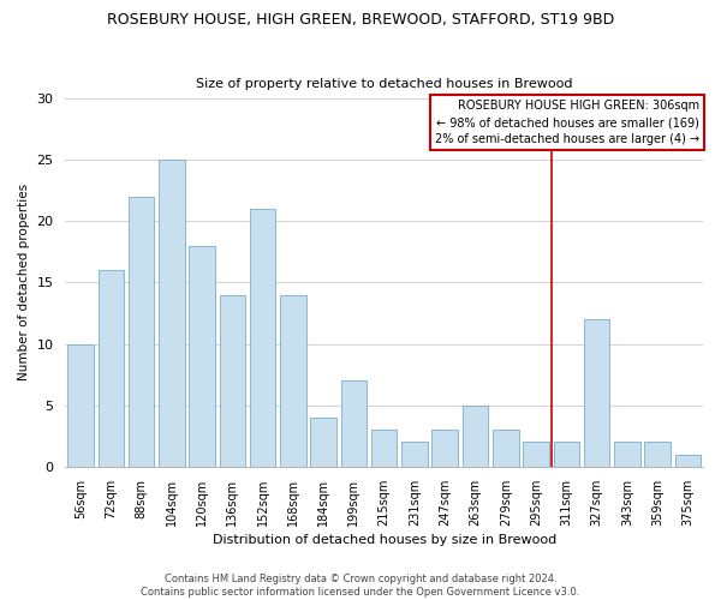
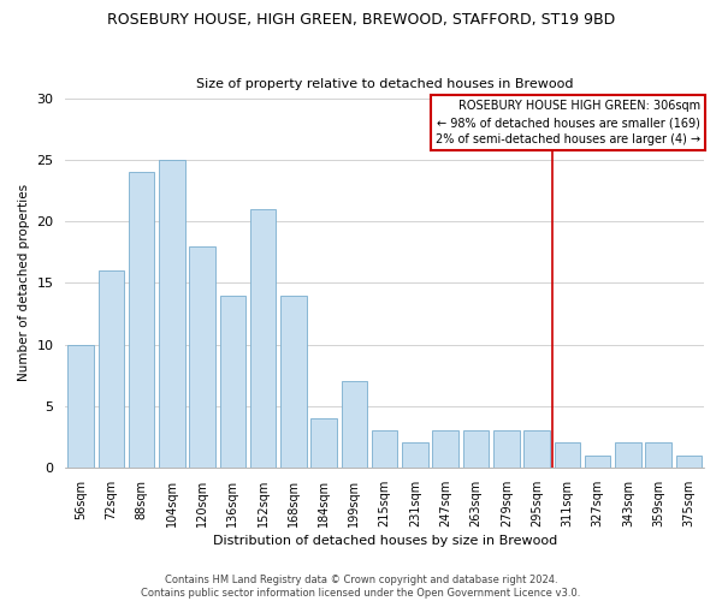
88sqm: 22 -> 24
263sqm: 5 -> 3
295sqm: 2 -> 3
327sqm: 12 -> 1
